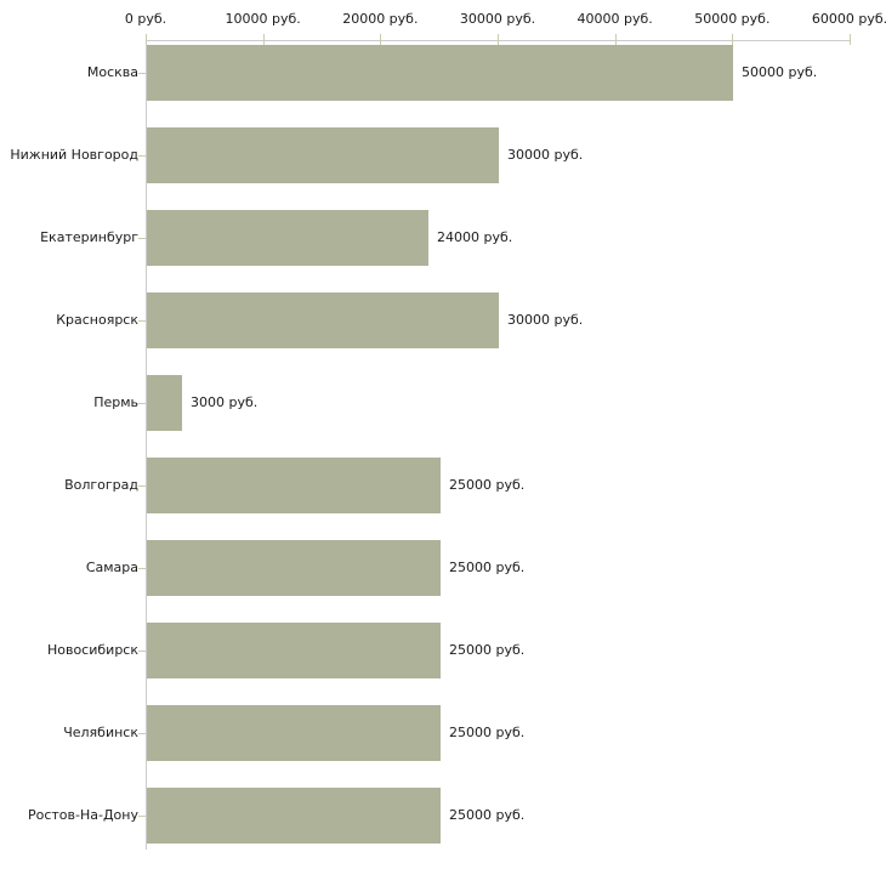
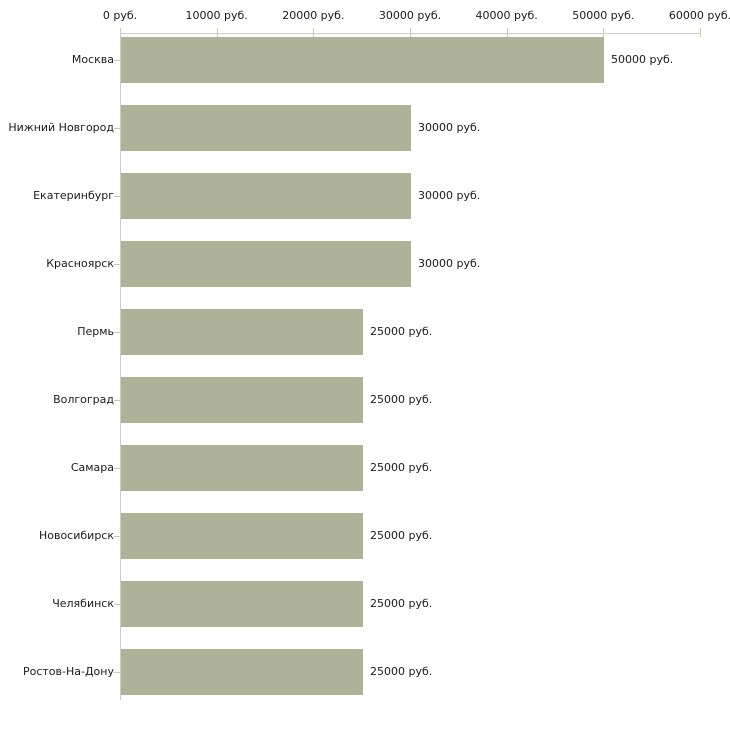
Екатеринбург: 24000 -> 30000
Пермь: 3000 -> 25000
